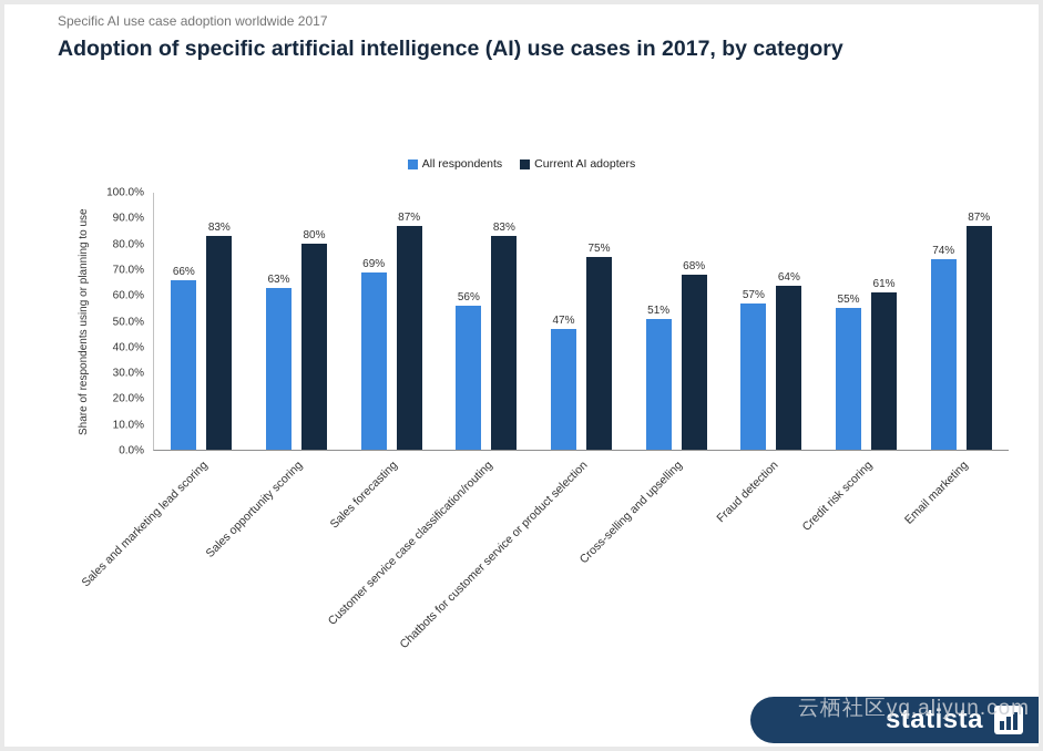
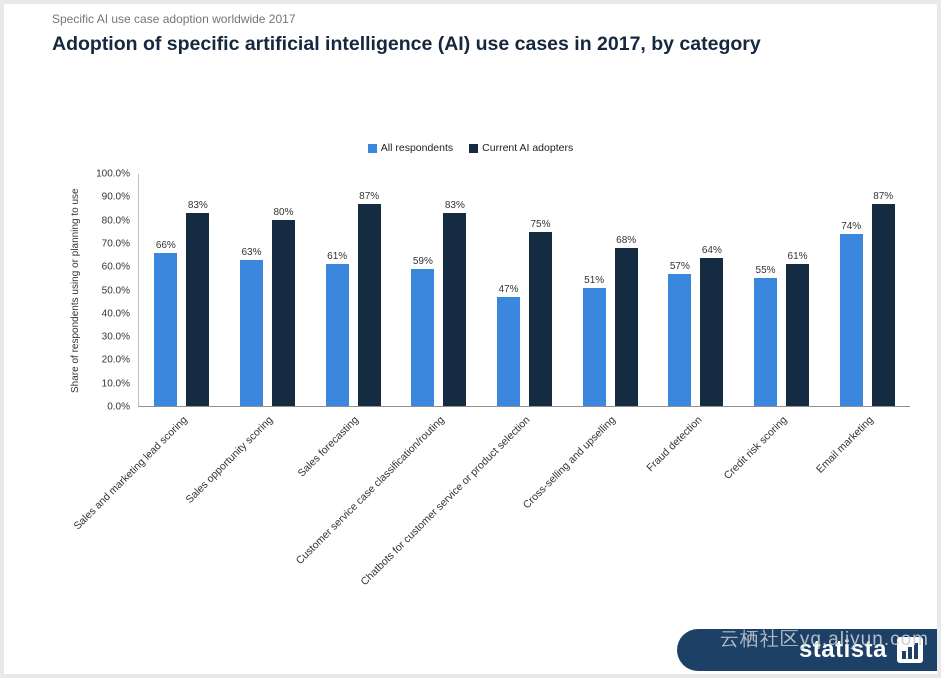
All respondents/Sales forecasting: 69% -> 61%
All respondents/Customer service case classification/routing: 56% -> 59%
